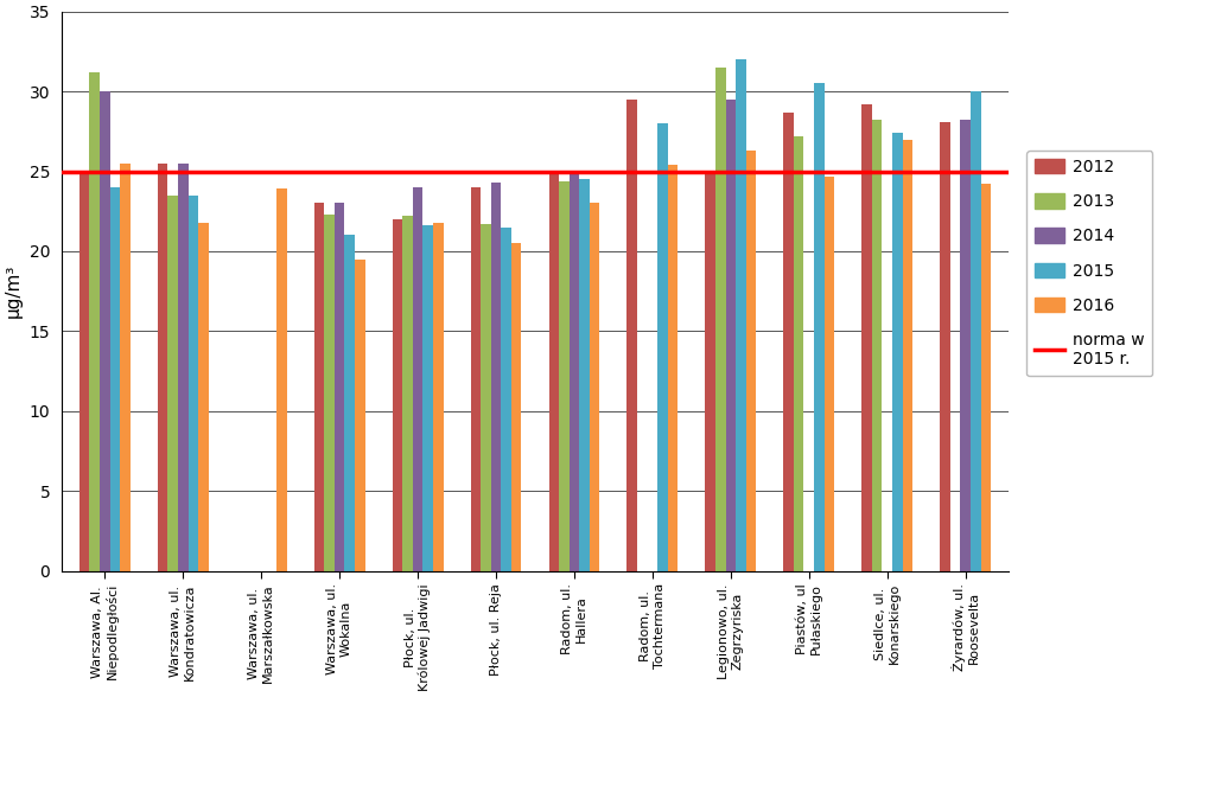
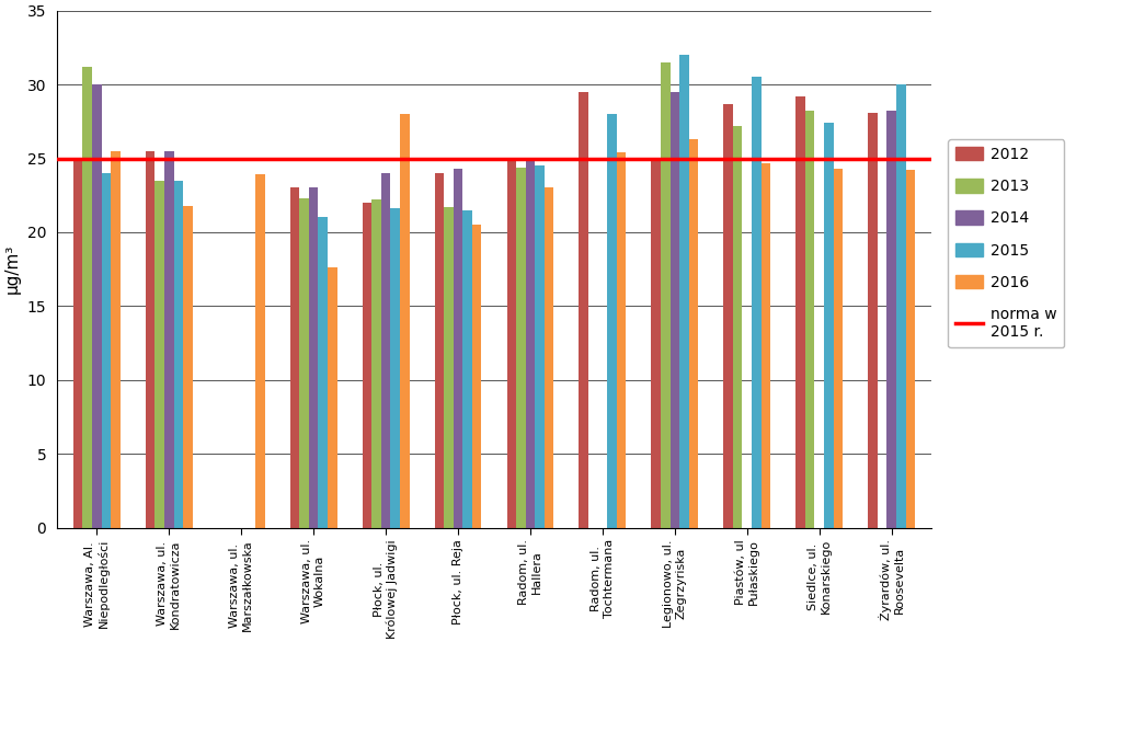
2016/Warszawa, ul. Wokalna: 19.5 -> 17.6
2016/Płock, ul. Królowej Jadwigi: 21.8 -> 28.0
2016/Siedlce, ul. Konarskiego: 27.0 -> 24.3
